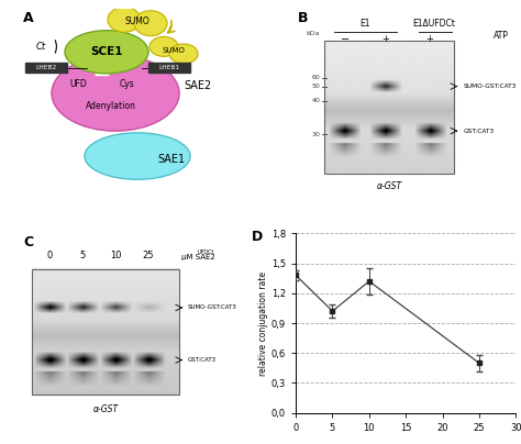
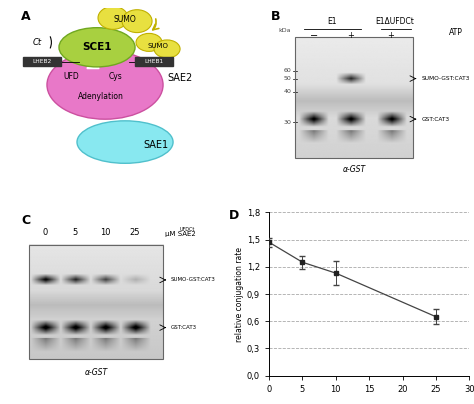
0: 1,38 -> 1,47
5: 1,02 -> 1,25
10: 1,32 -> 1,13
25: 0,50 -> 0,65
